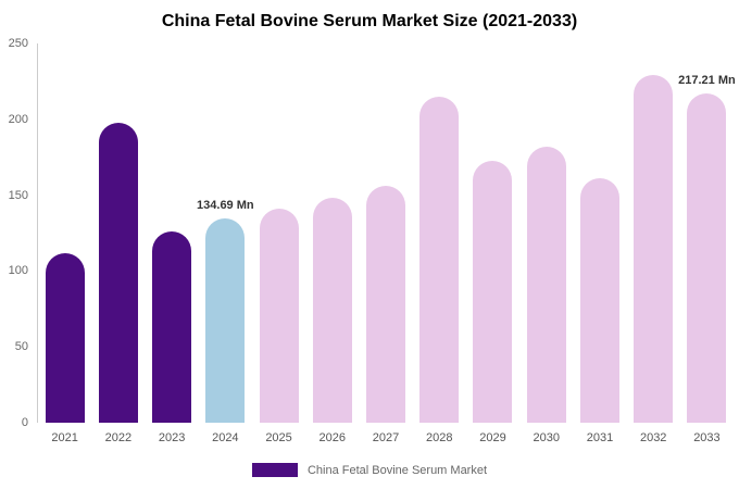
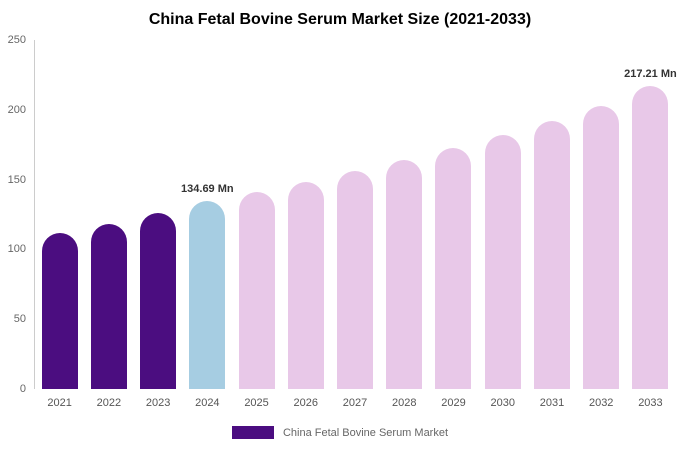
2022: 198 -> 118
2028: 215 -> 164
2031: 161 -> 192
2032: 229 -> 203
